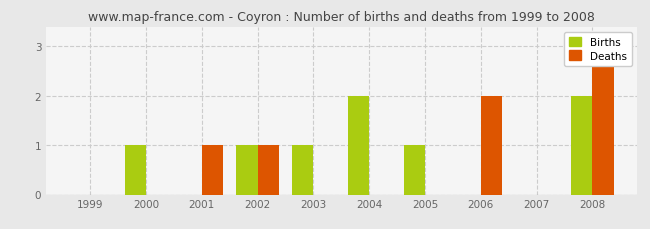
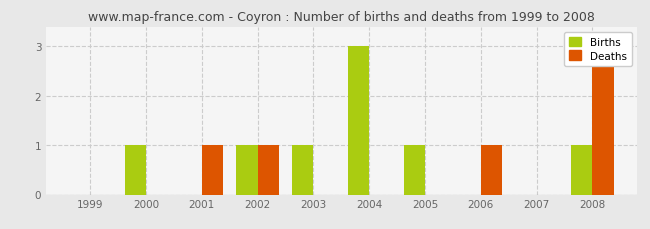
Births/2004: 2 -> 3
Deaths/2006: 2 -> 1
Births/2008: 2 -> 1
